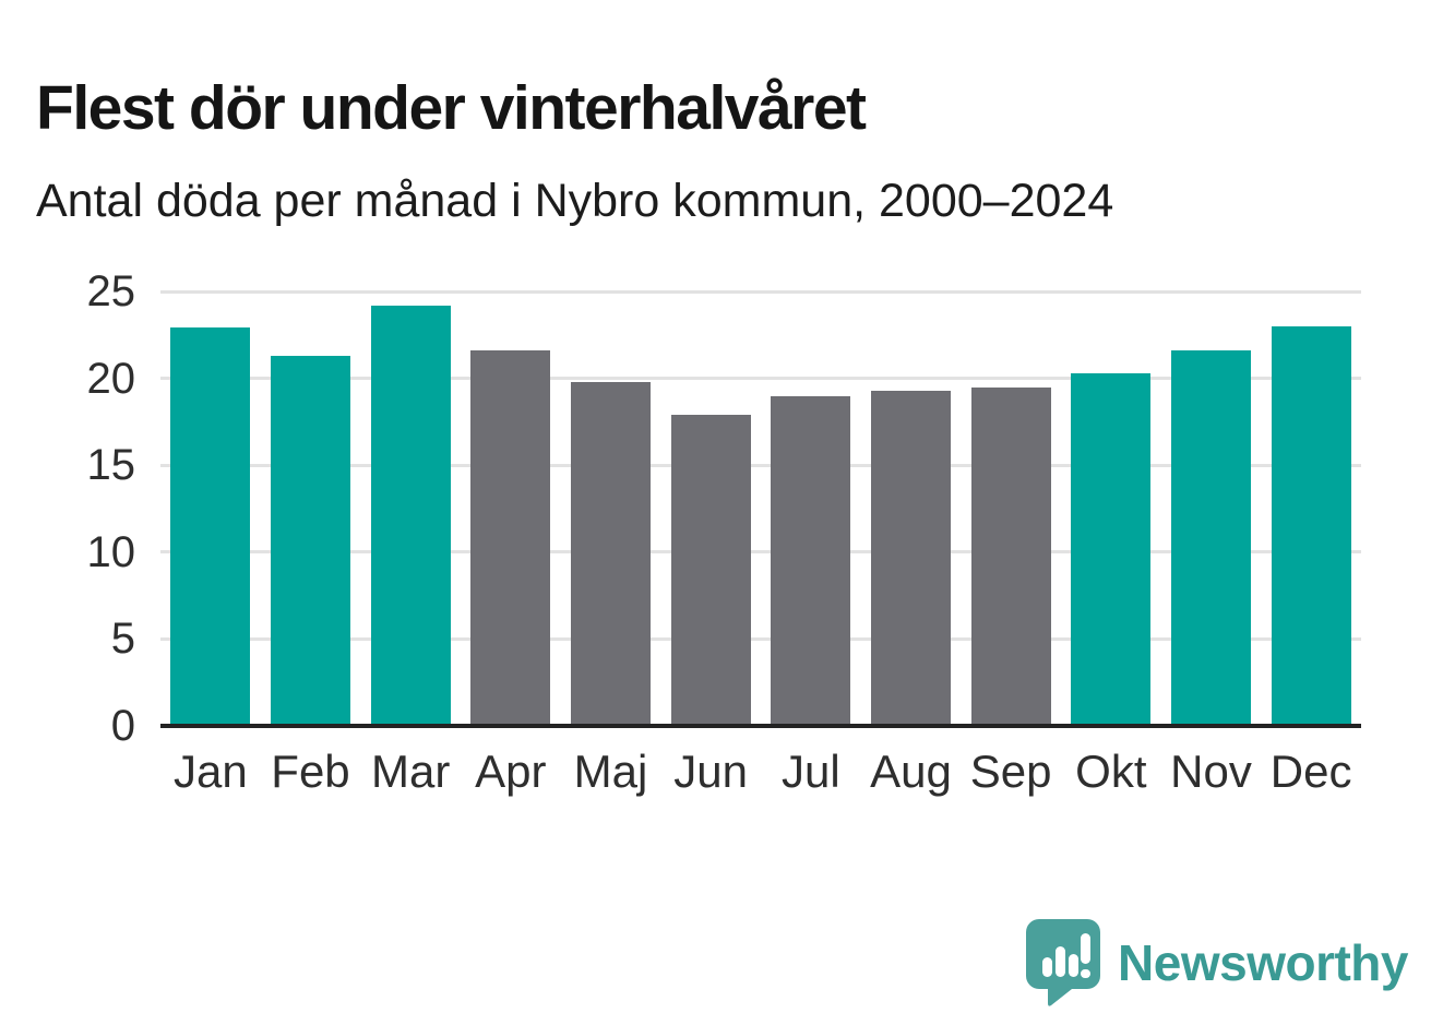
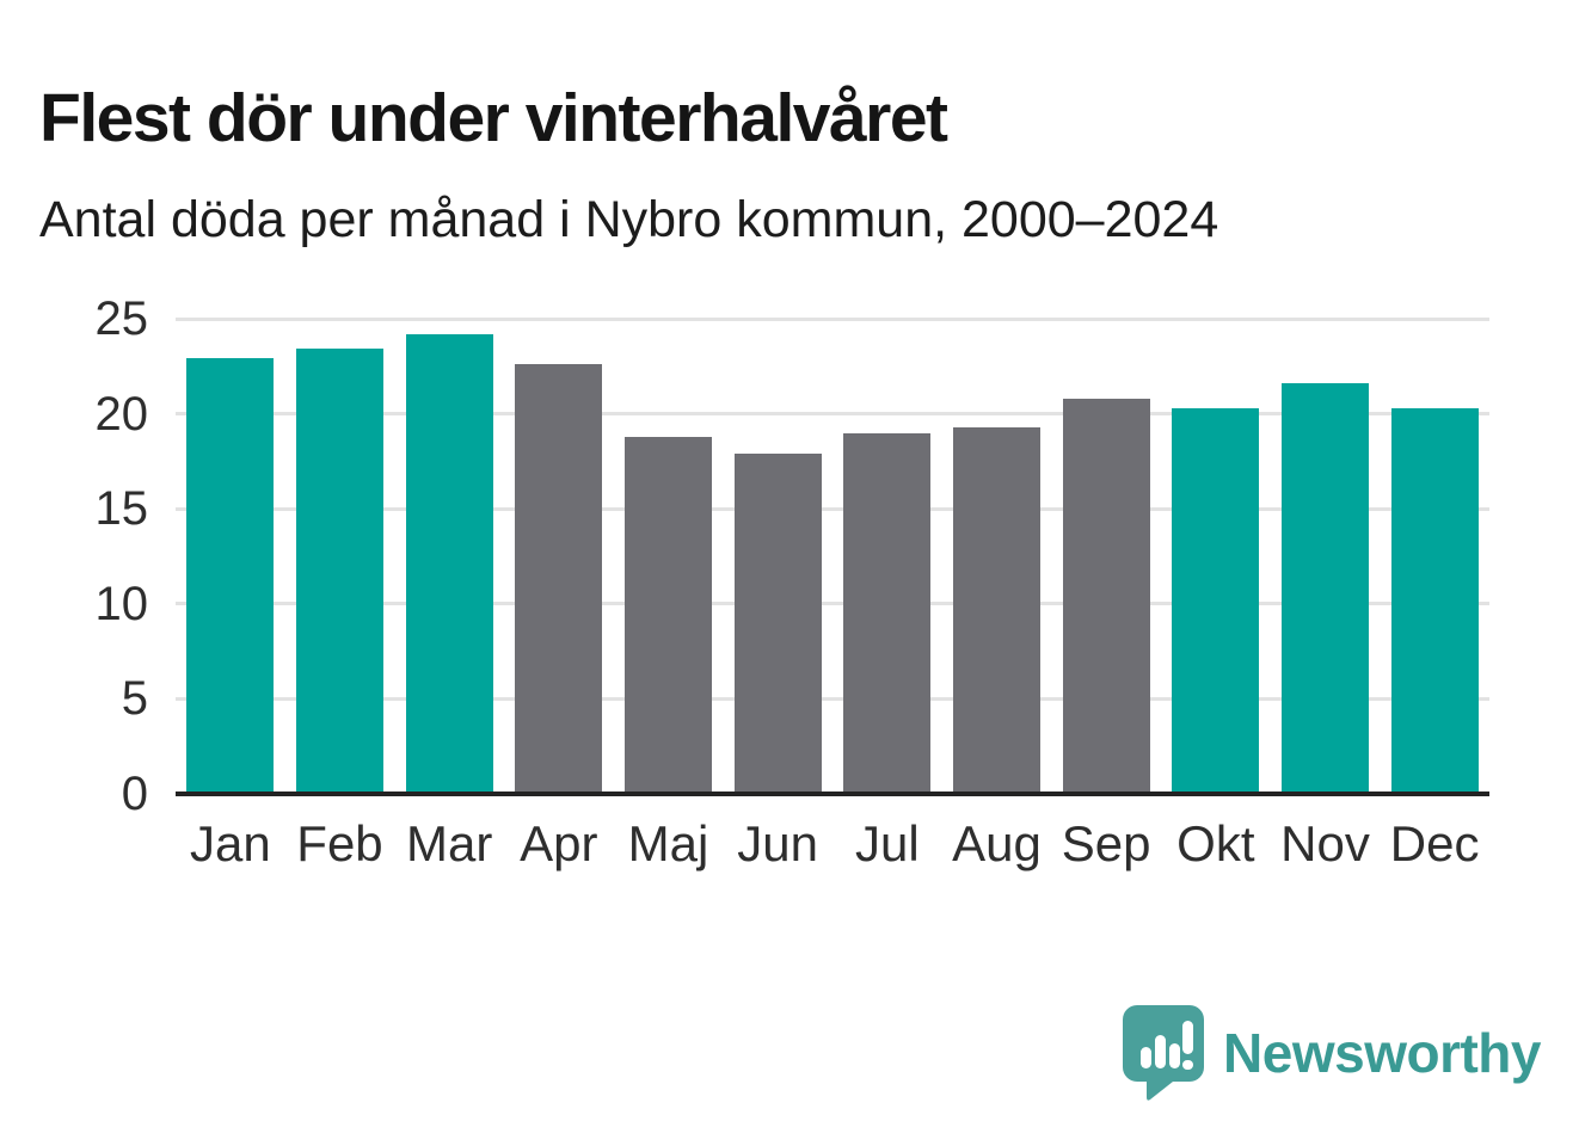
Feb: 21.3 -> 23.4
Apr: 21.6 -> 22.6
Maj: 19.8 -> 18.8
Sep: 19.5 -> 20.8
Dec: 23.0 -> 20.3
